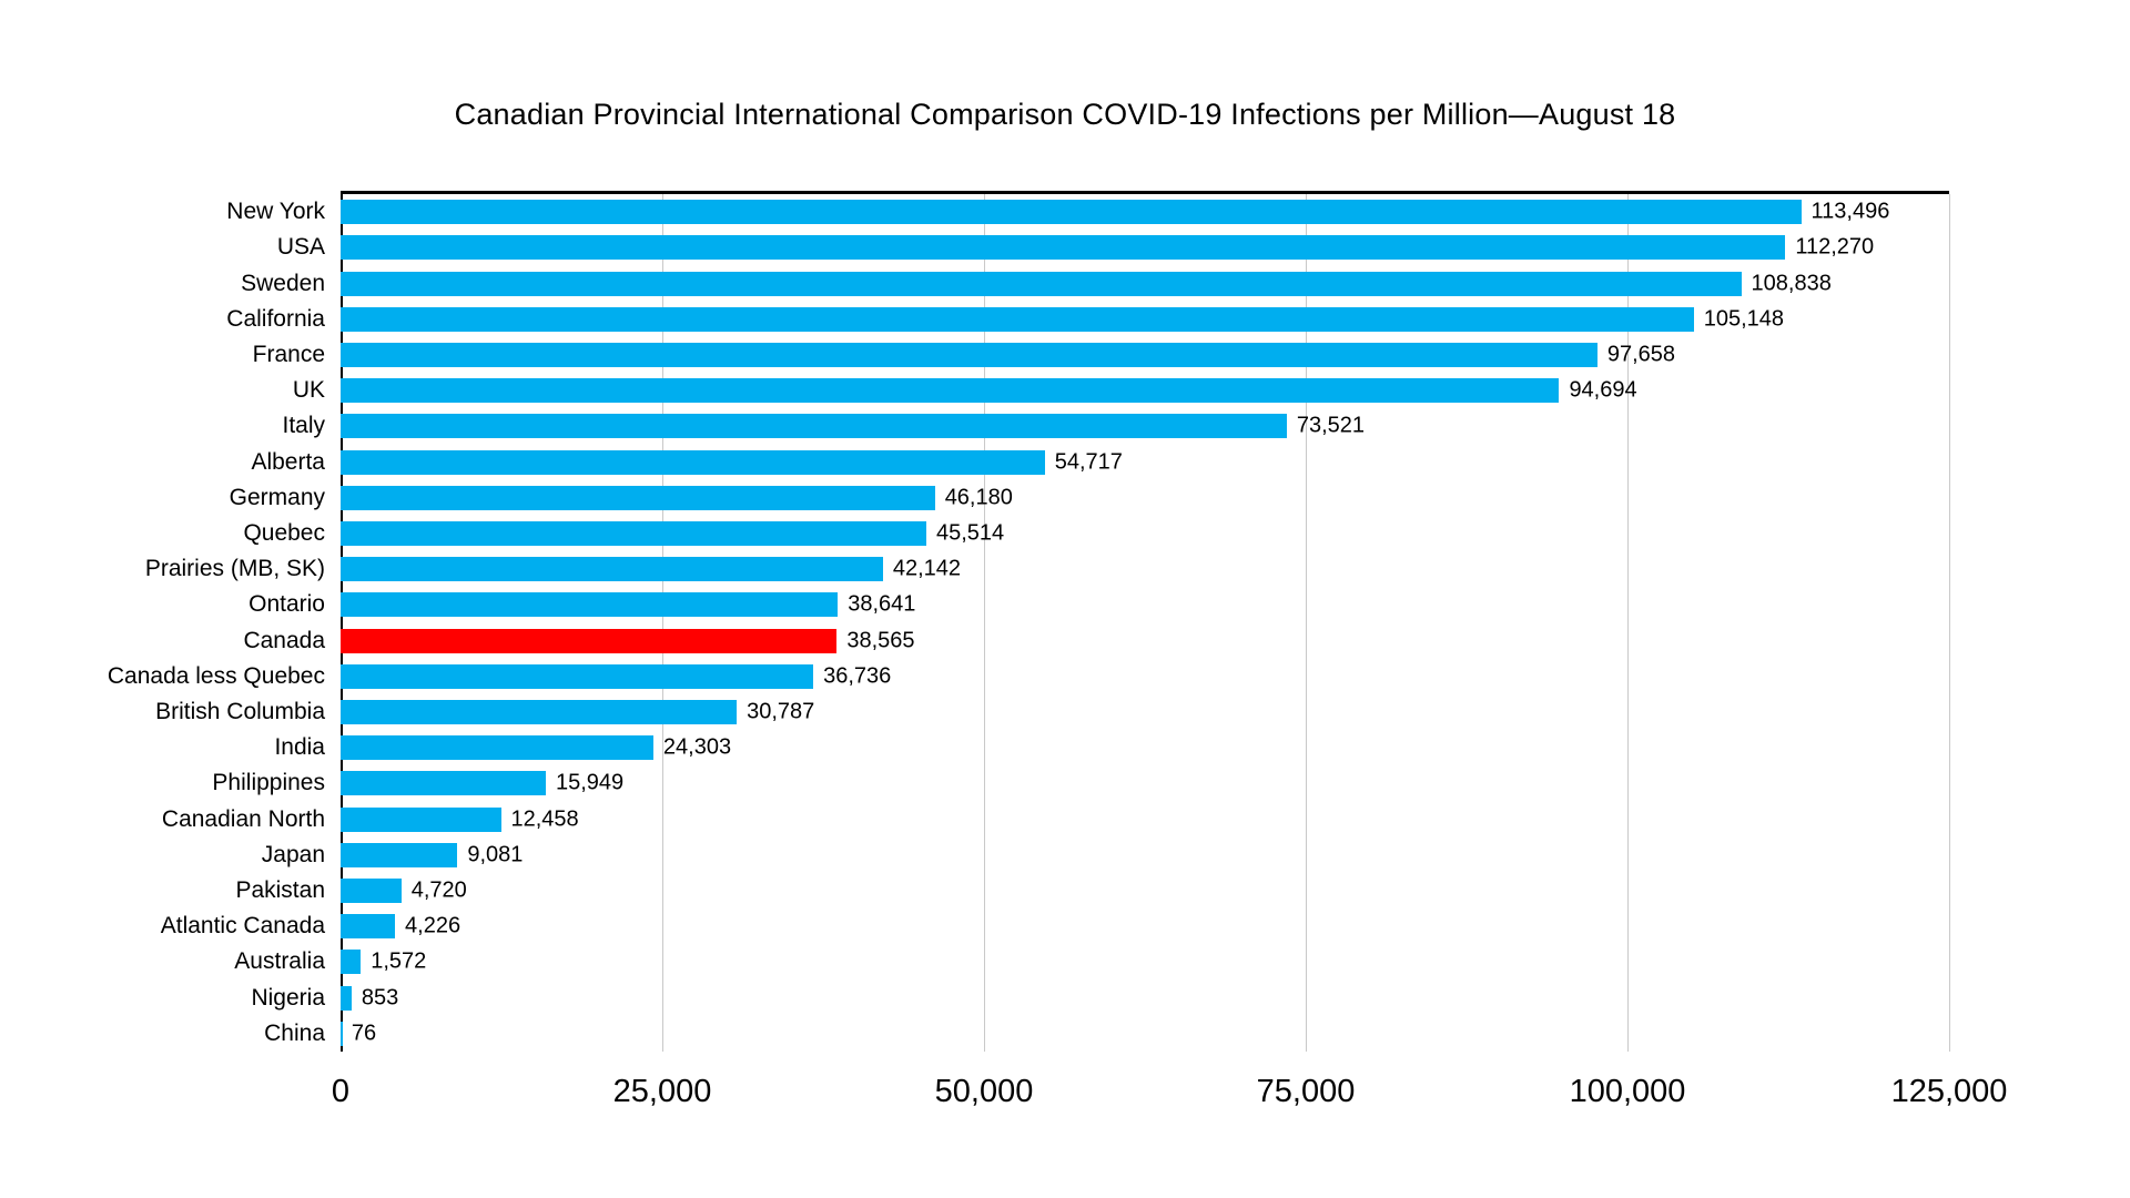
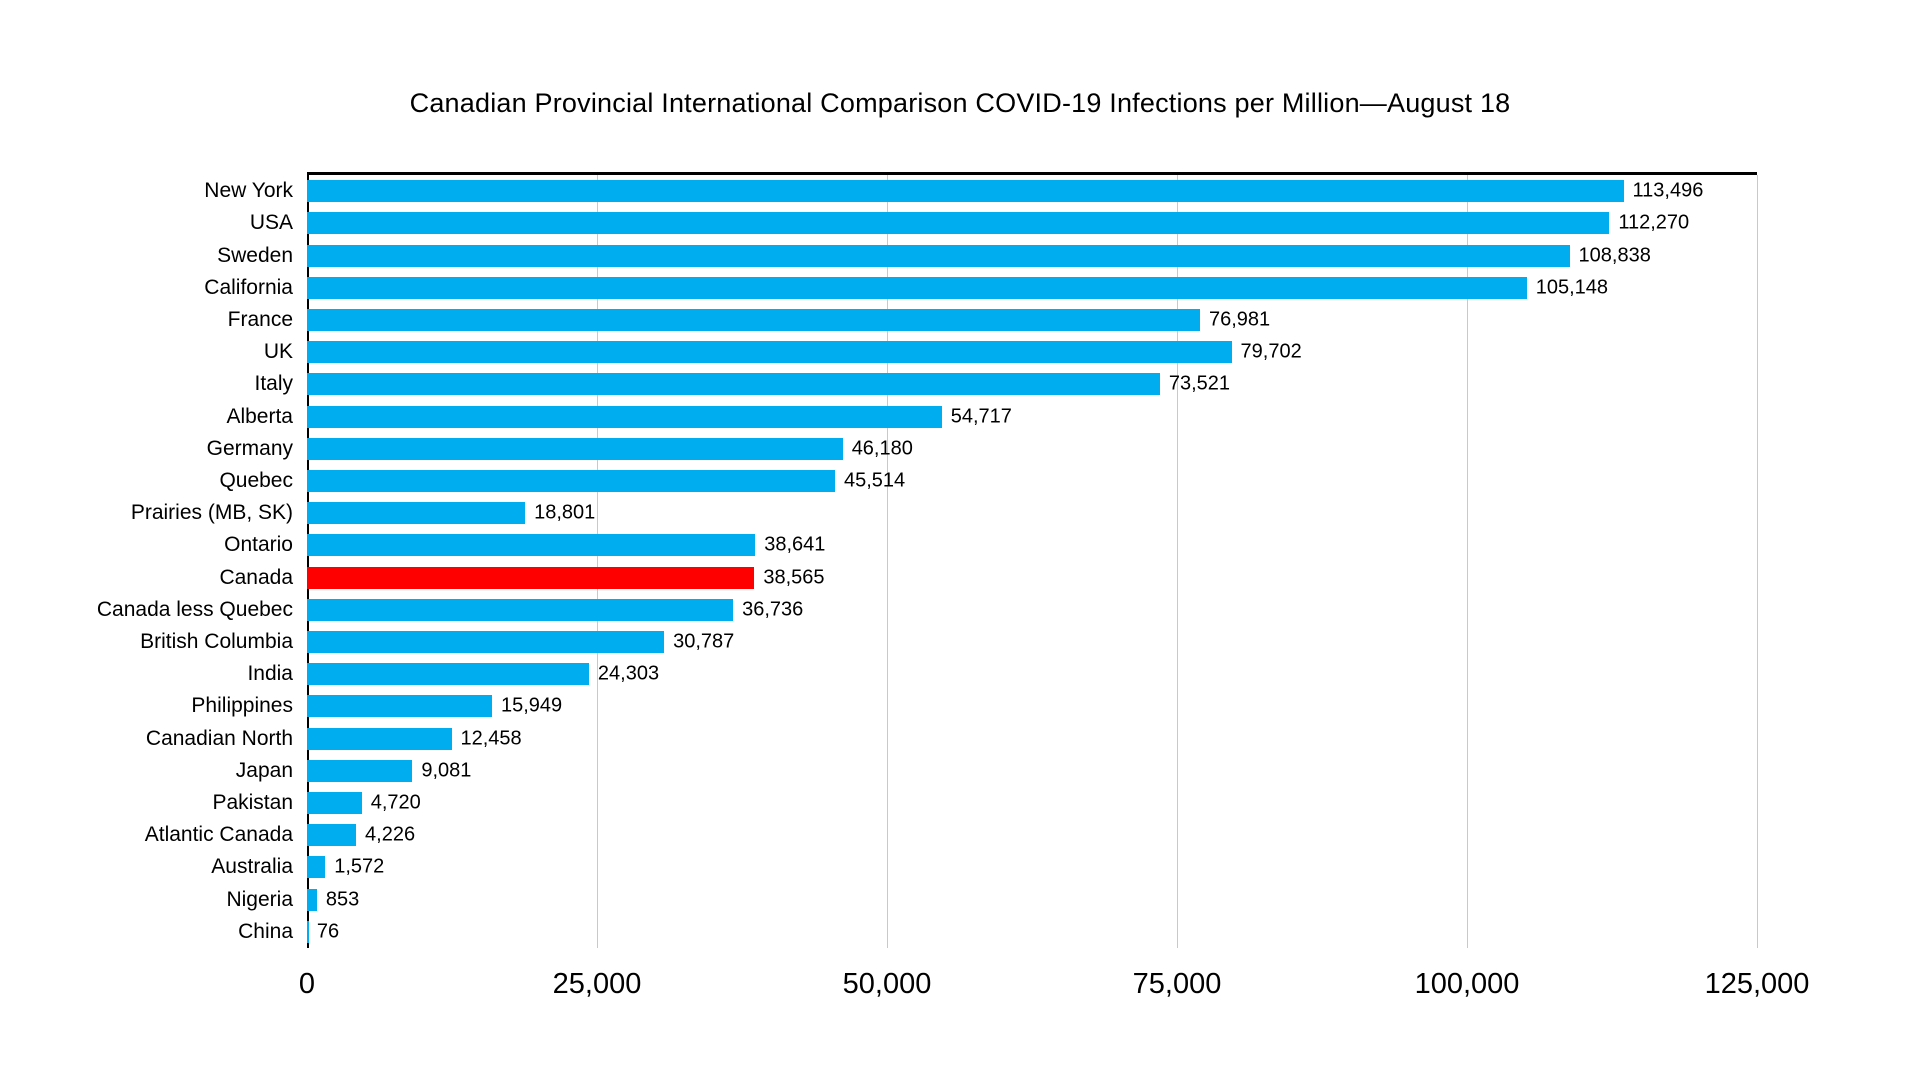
France: 97,658 -> 76,981
UK: 94,694 -> 79,702
Prairies (MB, SK): 42,142 -> 18,801
